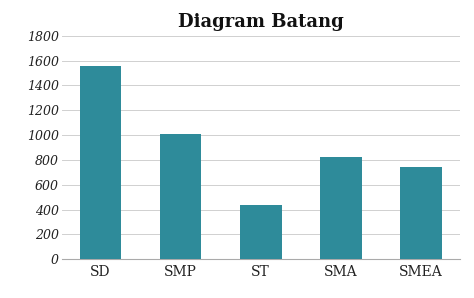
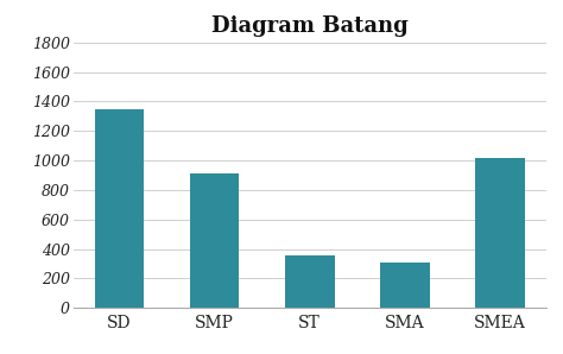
SD: 1560 -> 1350
SMP: 1010 -> 910
ST: 440 -> 360
SMA: 820 -> 310
SMEA: 740 -> 1020
